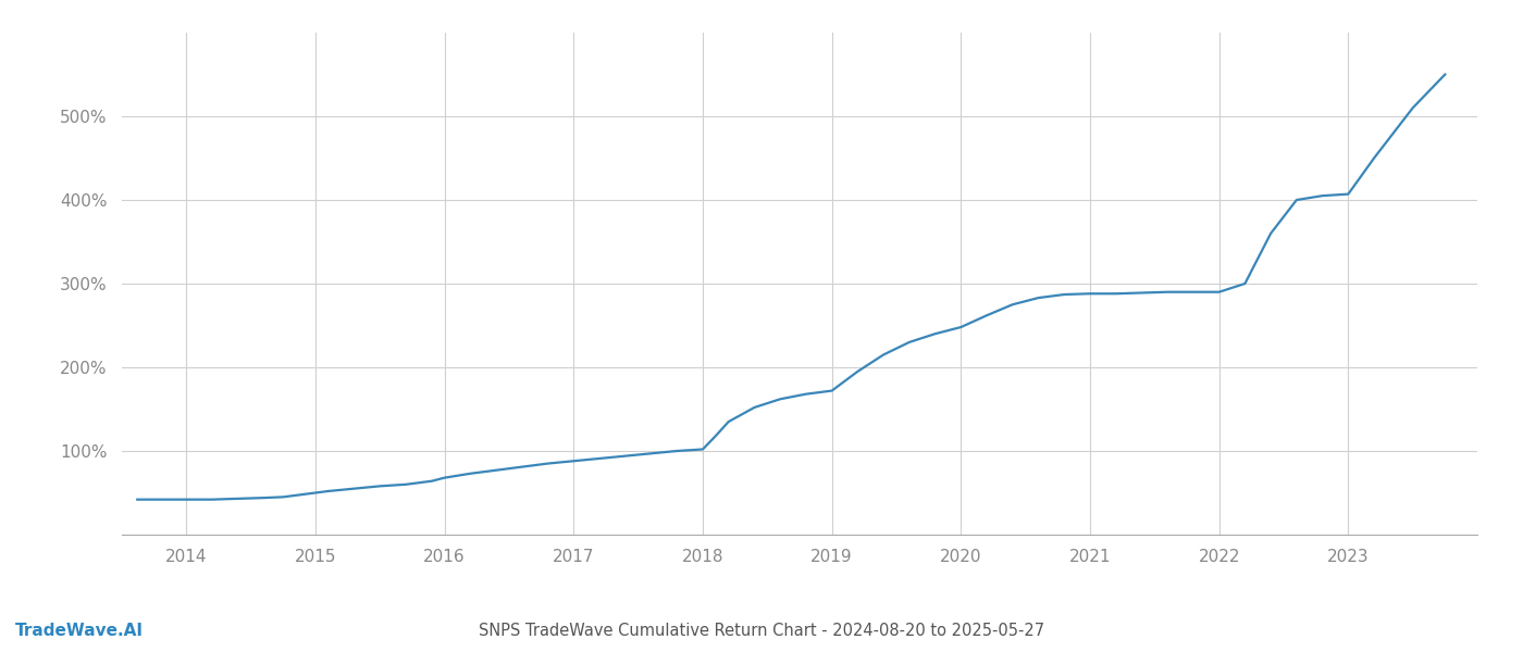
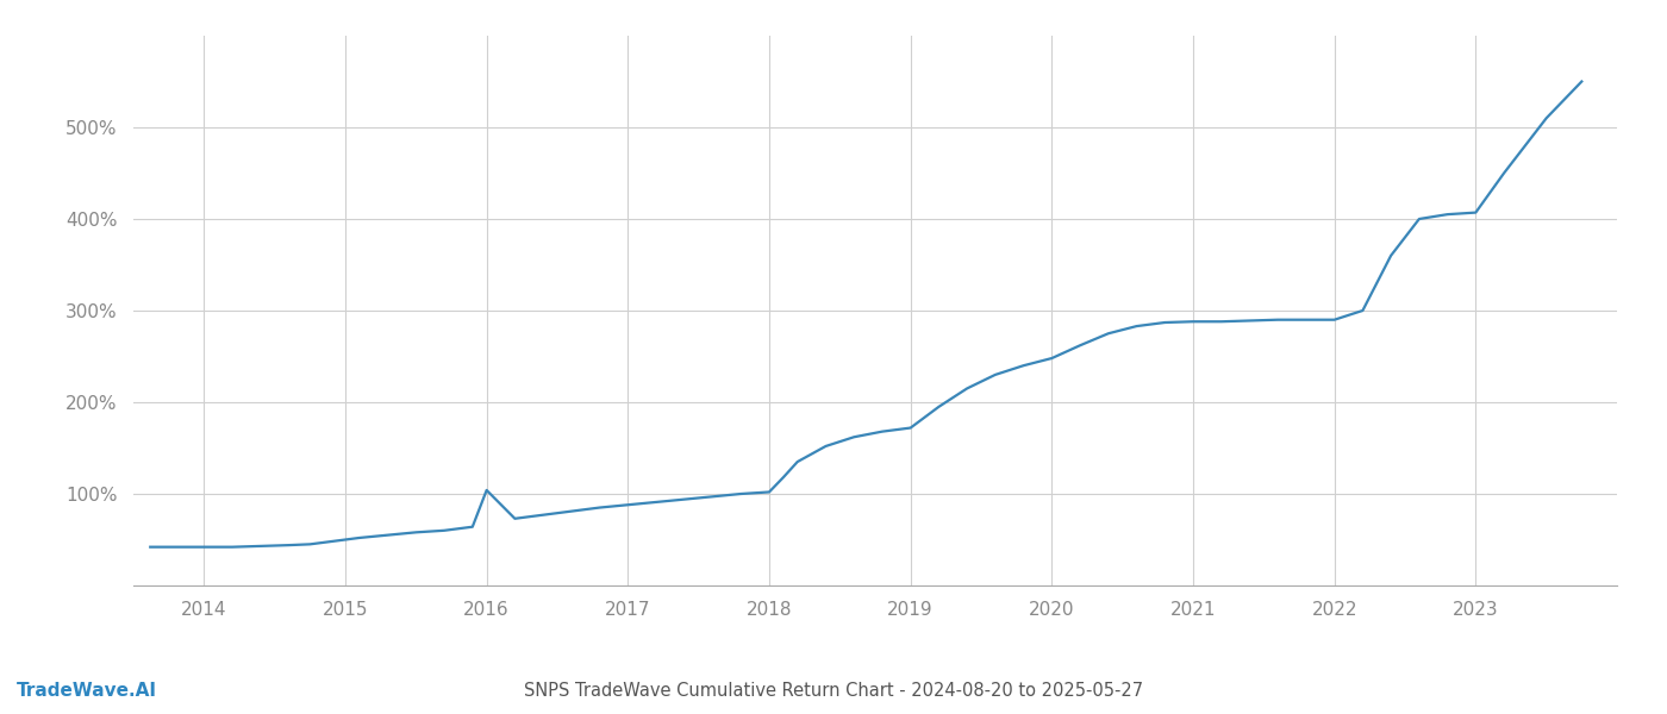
2016: 68% -> 104%
